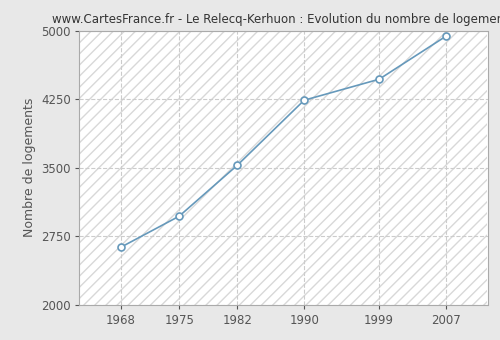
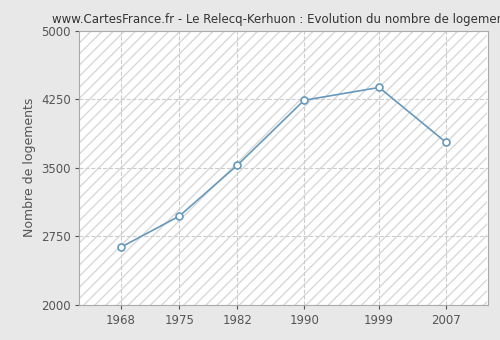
1999: 4470 -> 4380
2007: 4940 -> 3780
